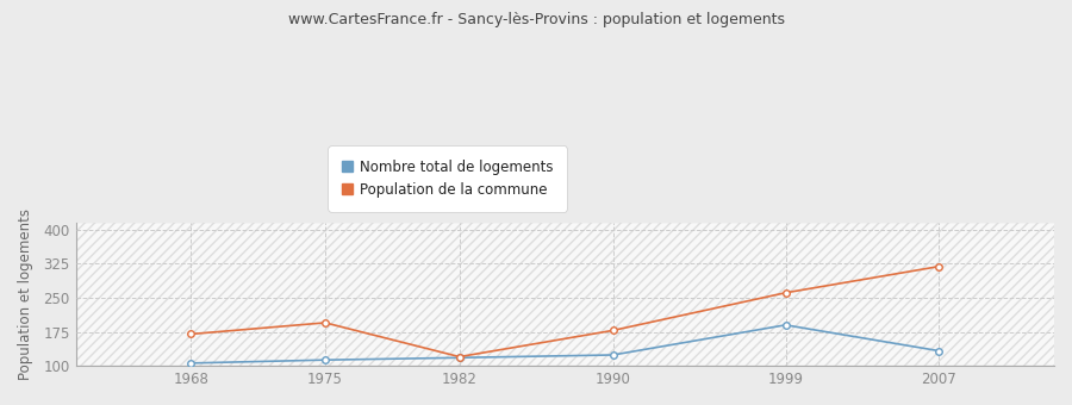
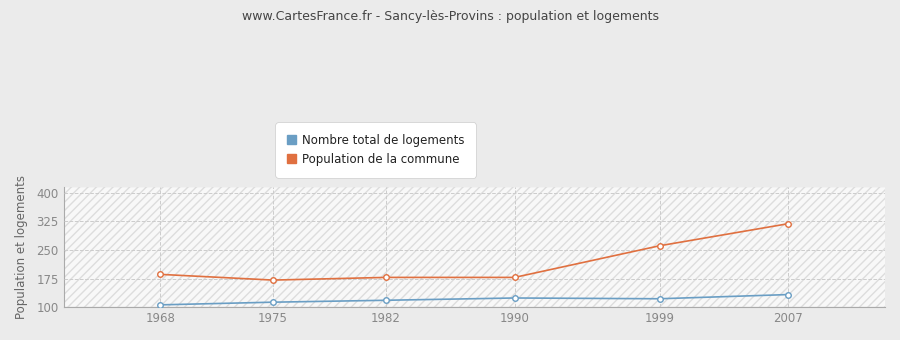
Population de la commune/1968: 170 -> 186
Population de la commune/1975: 195 -> 171
Population de la commune/1982: 120 -> 178
Nombre total de logements/1999: 190 -> 122
